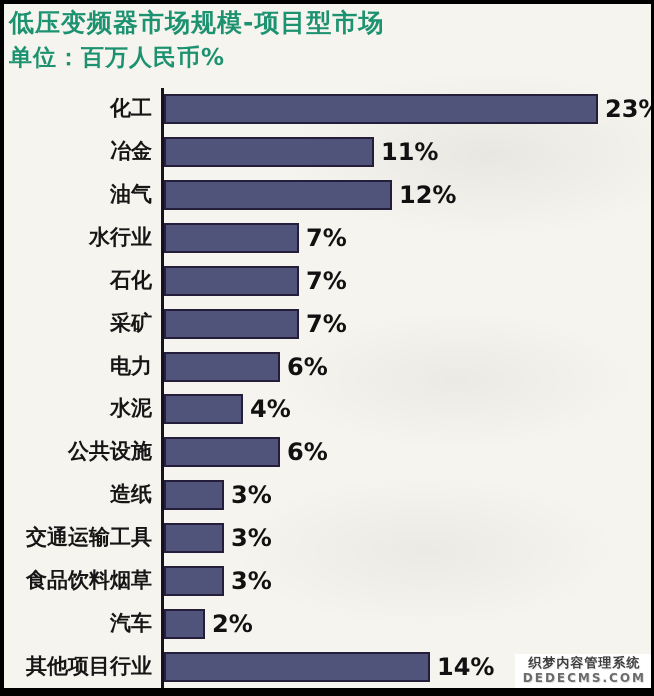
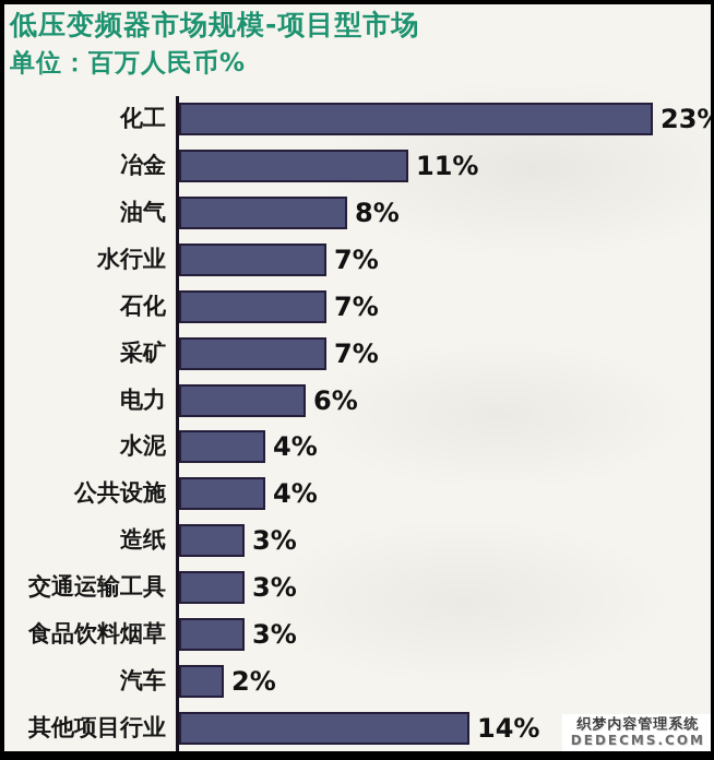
油气: 12% -> 8%
公共设施: 6% -> 4%
